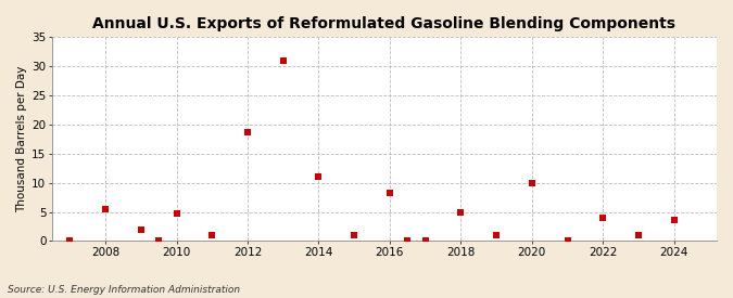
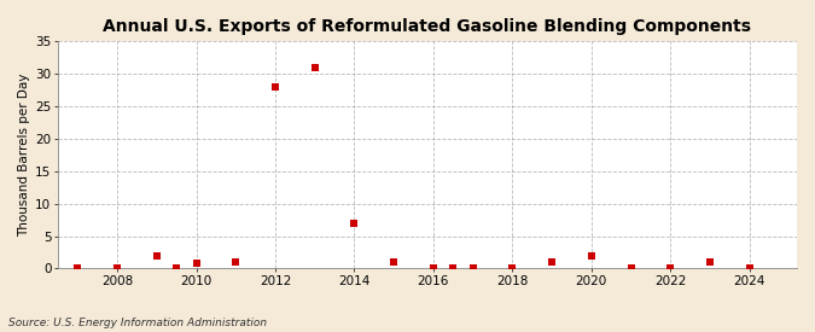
2008: 5.4 -> 0.1
2010: 4.8 -> 0.9
2012: 18.6 -> 28.0
2014: 11.0 -> 7.0
2016: 8.2 -> 0.1
2018: 5.0 -> 0.1
2020: 10.0 -> 2.0
2022: 4.0 -> 0.1
2024: 3.6 -> 0.1
